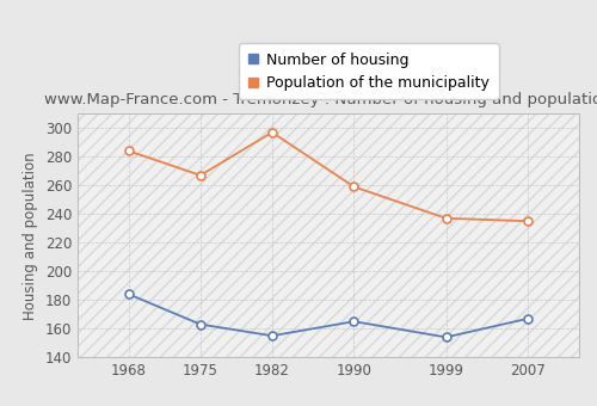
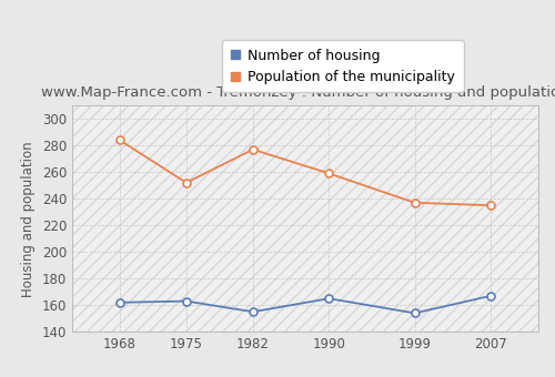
Number of housing/1968: 184 -> 162
Population of the municipality/1975: 267 -> 252
Population of the municipality/1982: 297 -> 277
